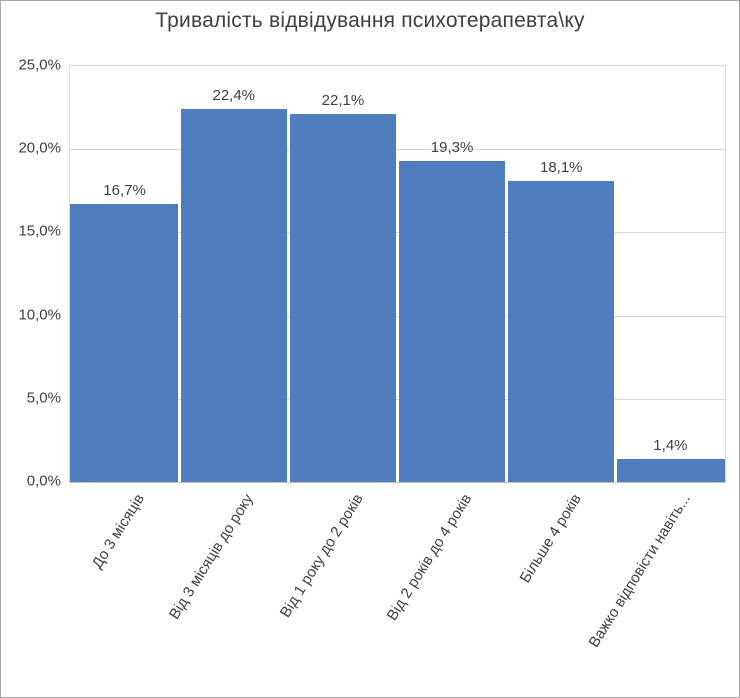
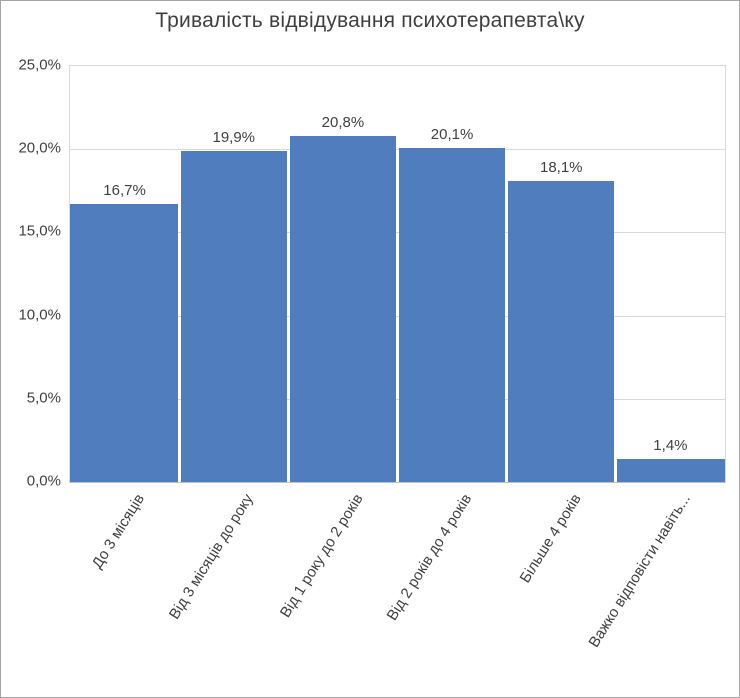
Від 3 місяців до року: 22,4% -> 19,9%
Від 1 року до 2 років: 22,1% -> 20,8%
Від 2 років до 4 років: 19,3% -> 20,1%
